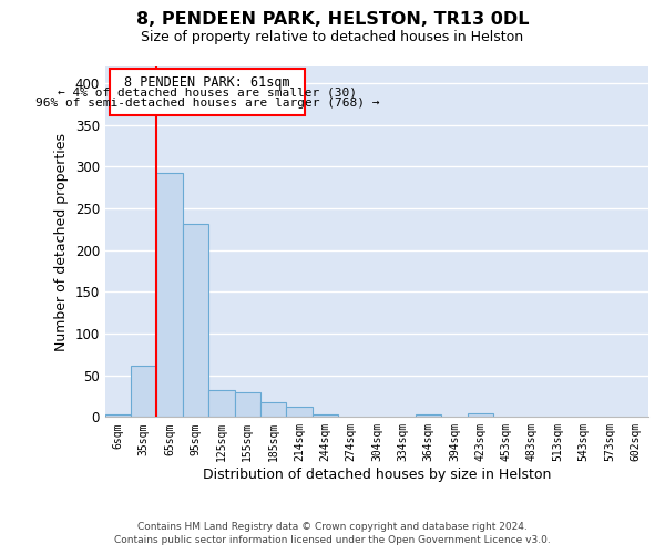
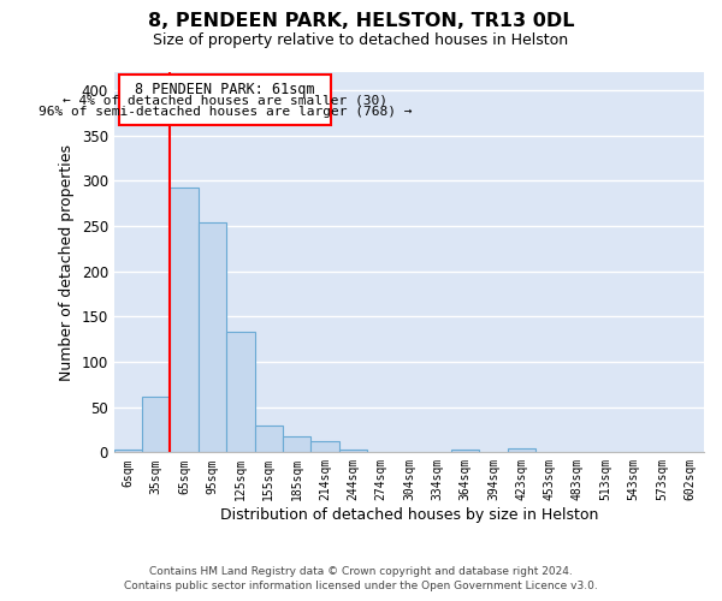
95sqm: 232 -> 254
125sqm: 32 -> 133
